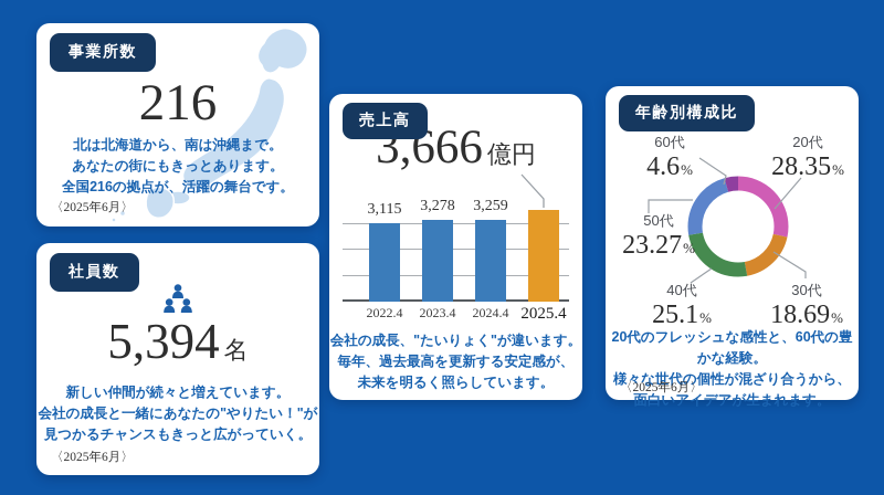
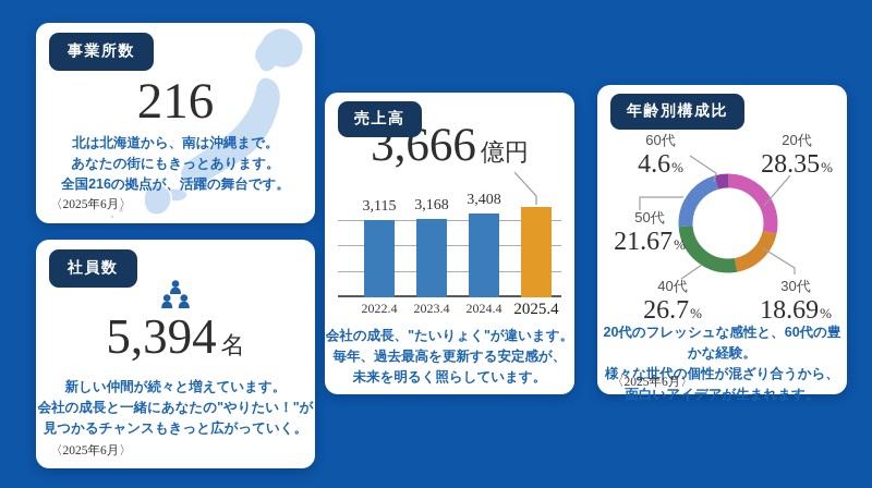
売上高/2023.4: 3,278 -> 3,168
売上高/2024.4: 3,259 -> 3,408
年齢別構成比/40代: 25.1 -> 26.7
年齢別構成比/50代: 23.27 -> 21.67
